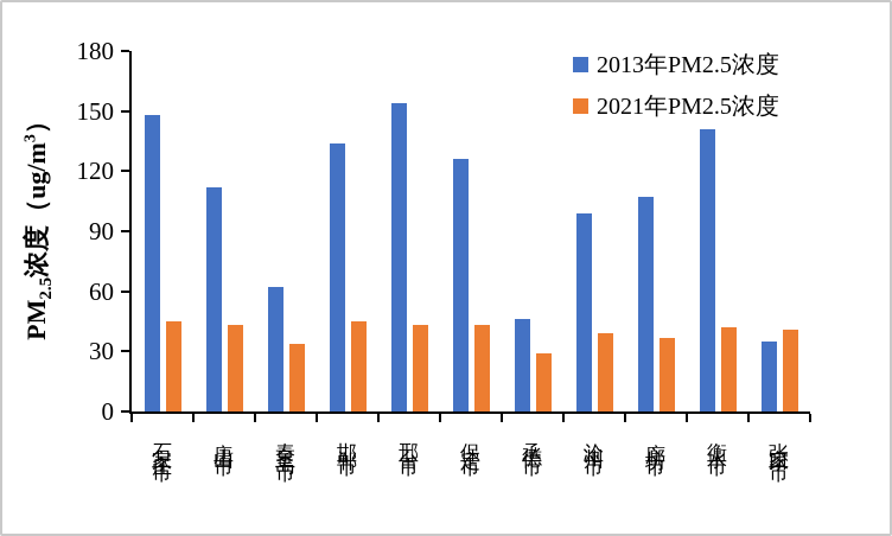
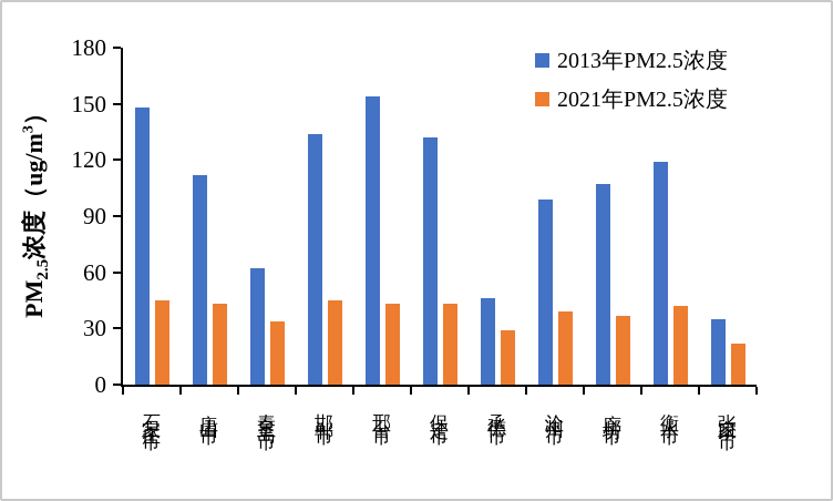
2013年PM2.5浓度/保定市: 126 -> 132
2013年PM2.5浓度/衡水市: 141 -> 119
2021年PM2.5浓度/张家口市: 41 -> 22
